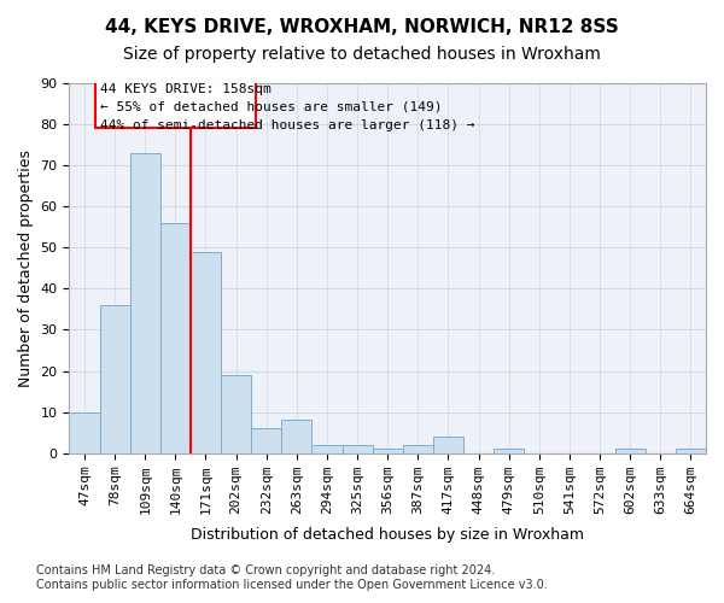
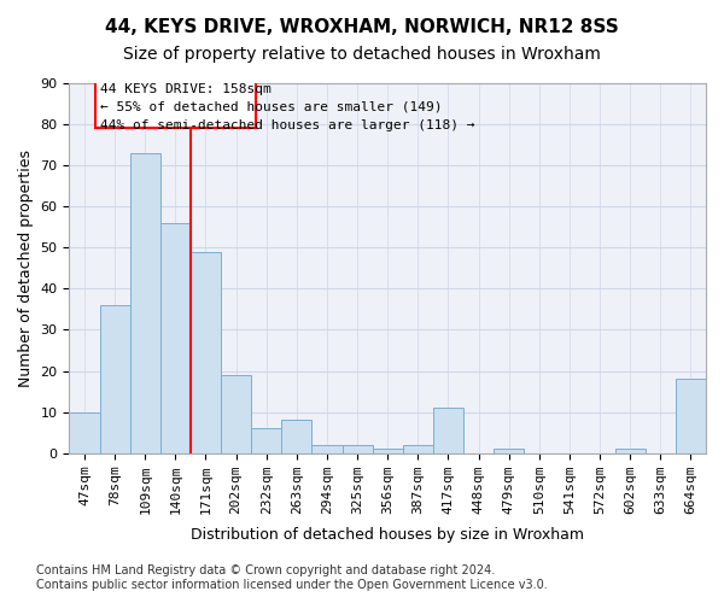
417sqm: 4 -> 11
664sqm: 1 -> 18
